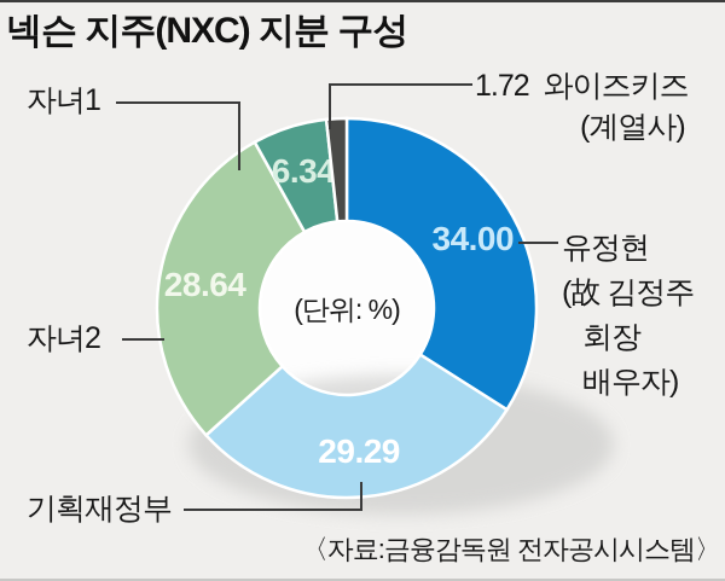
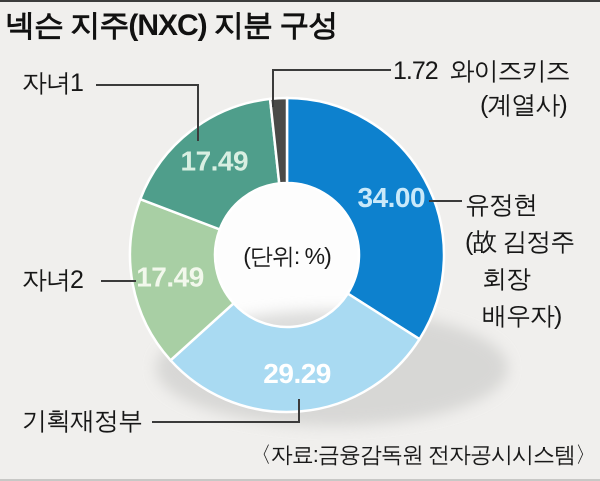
자녀2: 28.64 -> 17.49
자녀1: 6.34 -> 17.49
